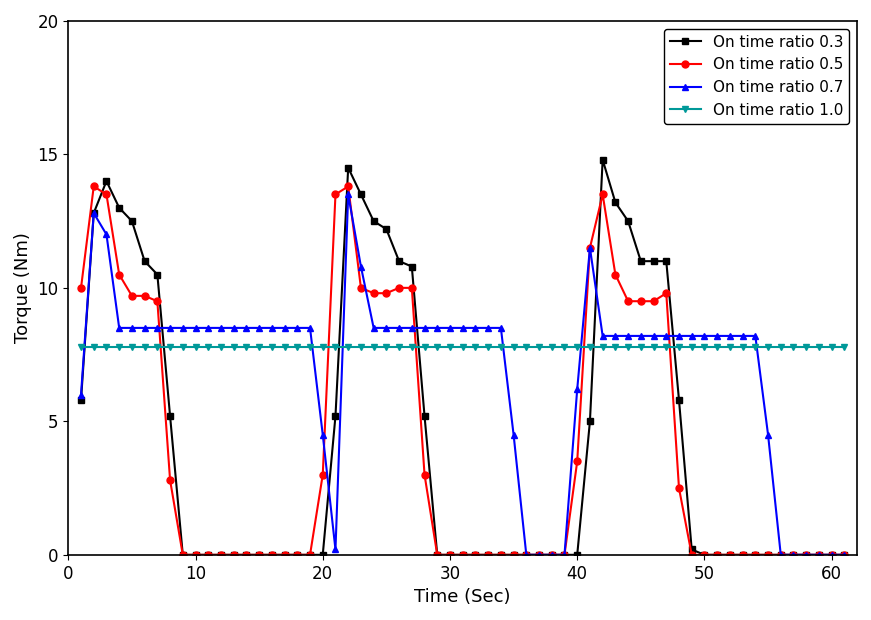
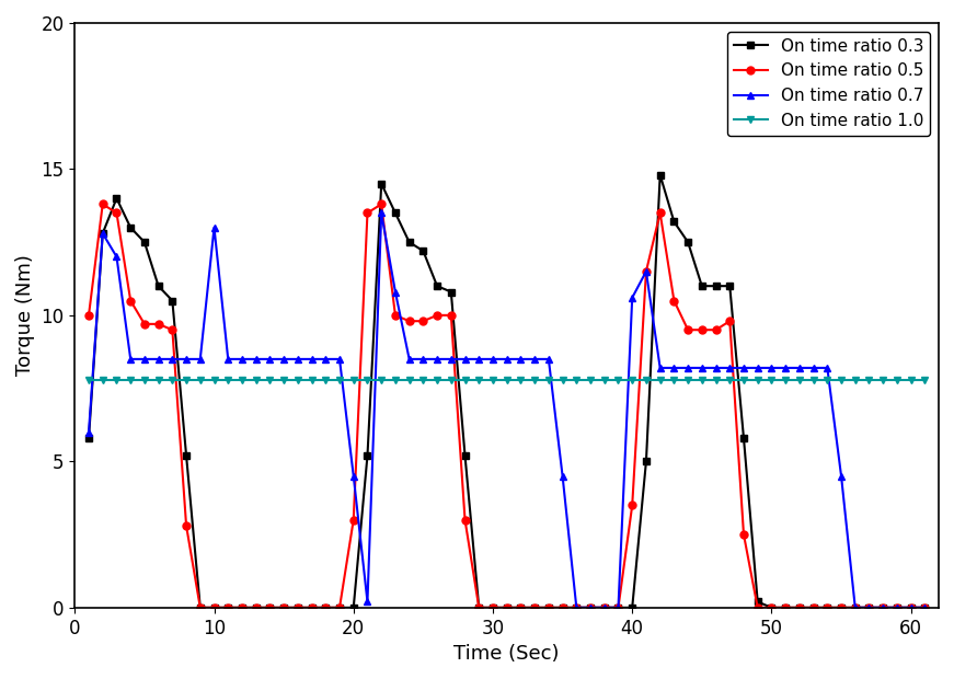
On time ratio 0.7/10: 8.5 -> 13.0
On time ratio 0.7/40: 6.2 -> 10.6
